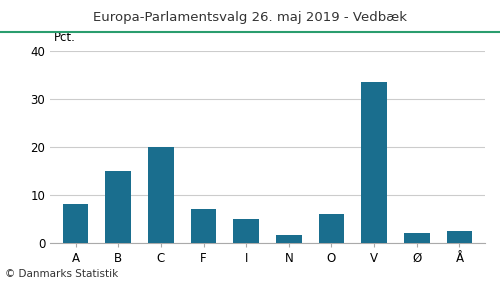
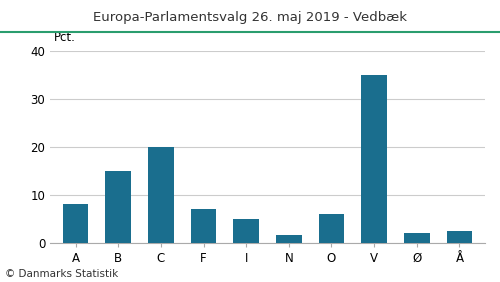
V: 33.5 -> 35.0
